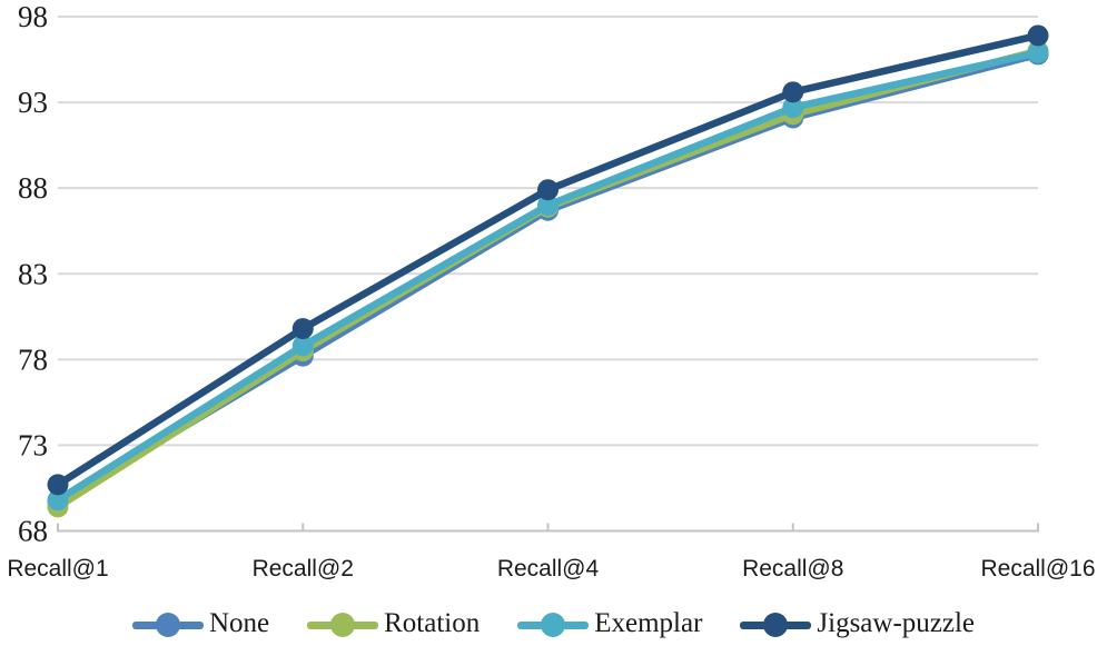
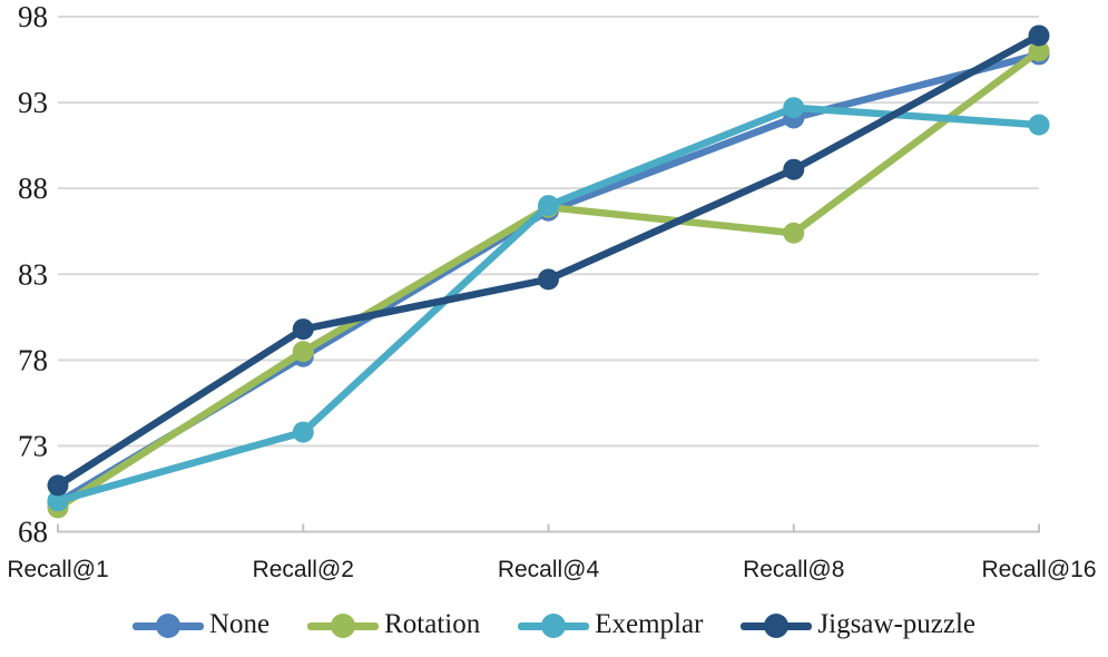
Exemplar/Recall@2: 78.8 -> 73.8
Jigsaw-puzzle/Recall@4: 87.9 -> 82.7
Rotation/Recall@8: 92.3 -> 85.4
Jigsaw-puzzle/Recall@8: 93.6 -> 89.1
Exemplar/Recall@16: 95.9 -> 91.7
